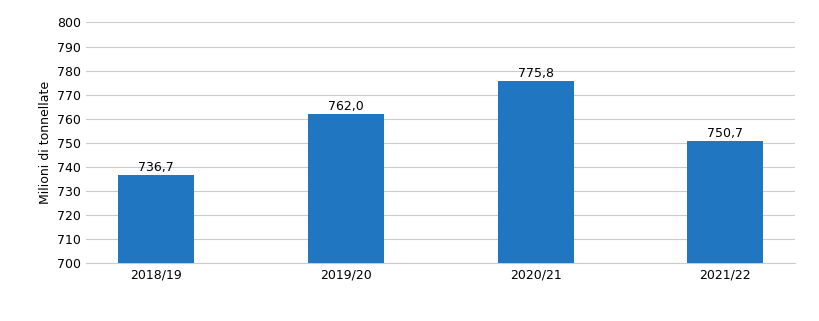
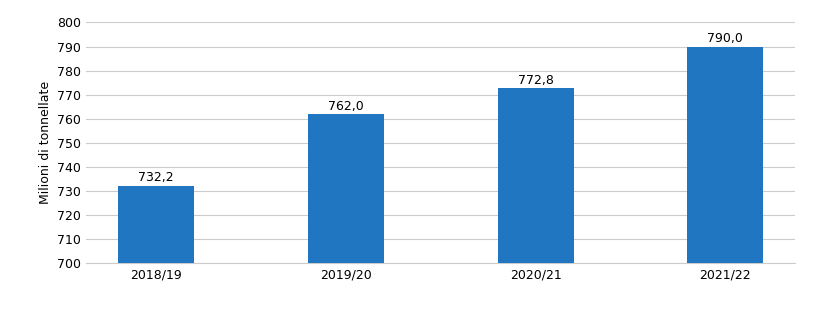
2018/19: 736,7 -> 732,2
2020/21: 775,8 -> 772,8
2021/22: 750,7 -> 790,0
